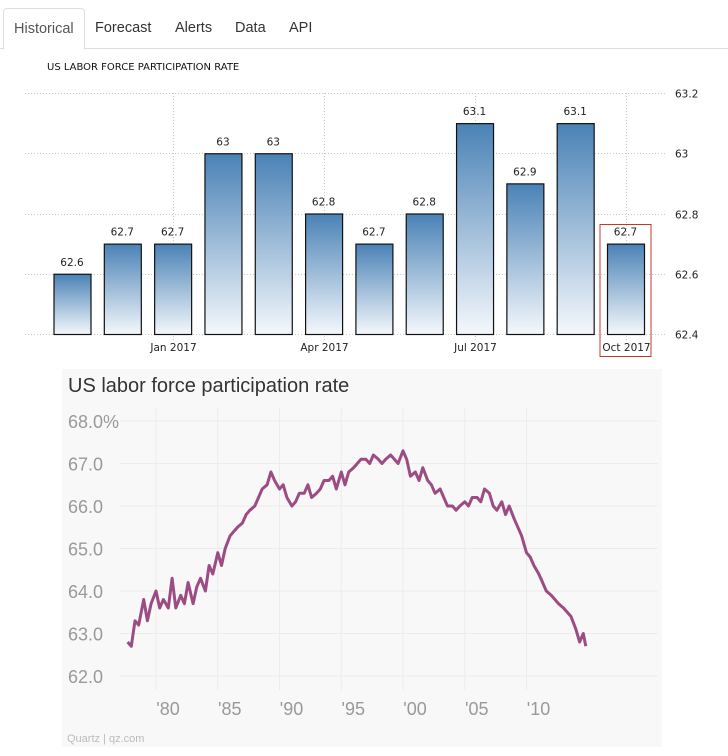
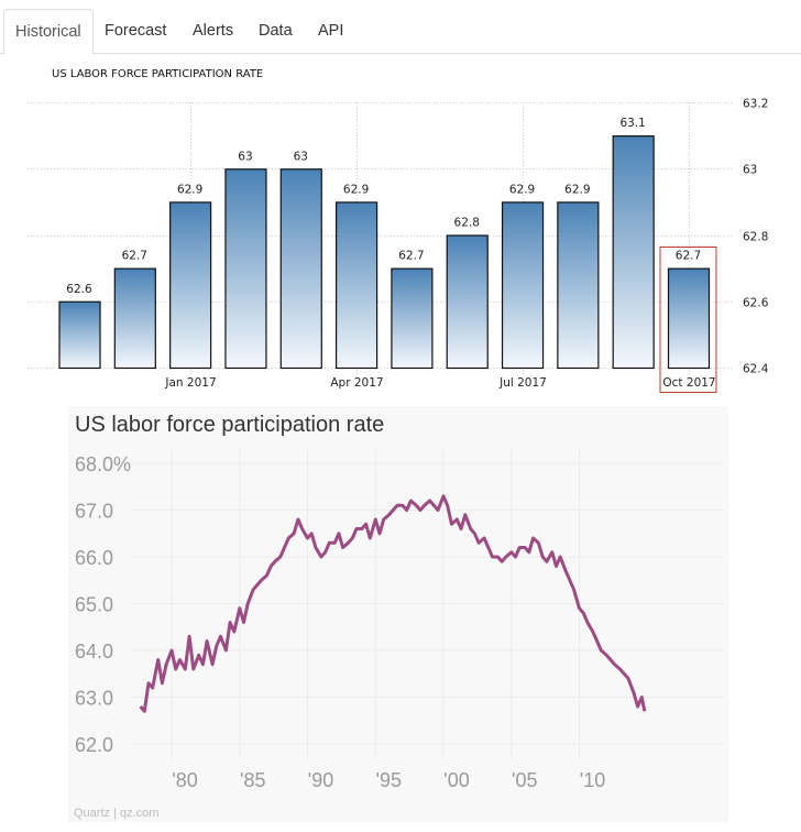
US LABOR FORCE PARTICIPATION RATE/Jan 2017: 62.7 -> 62.9
US LABOR FORCE PARTICIPATION RATE/Apr 2017: 62.8 -> 62.9
US LABOR FORCE PARTICIPATION RATE/Jul 2017: 63.1 -> 62.9
